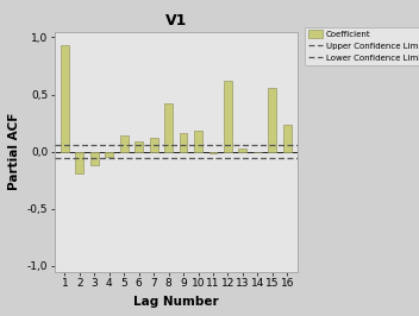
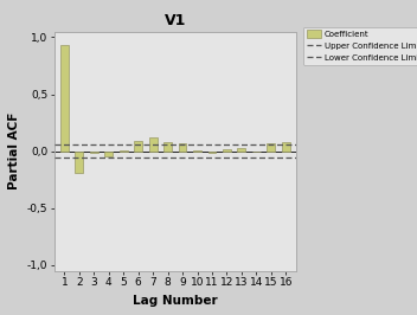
3: -0,12 -> -0,01
5: 0,14 -> 0,01
8: 0,42 -> 0,08
9: 0,16 -> 0,07
10: 0,18 -> 0,01
12: 0,62 -> 0,02
15: 0,56 -> 0,07
16: 0,24 -> 0,08
